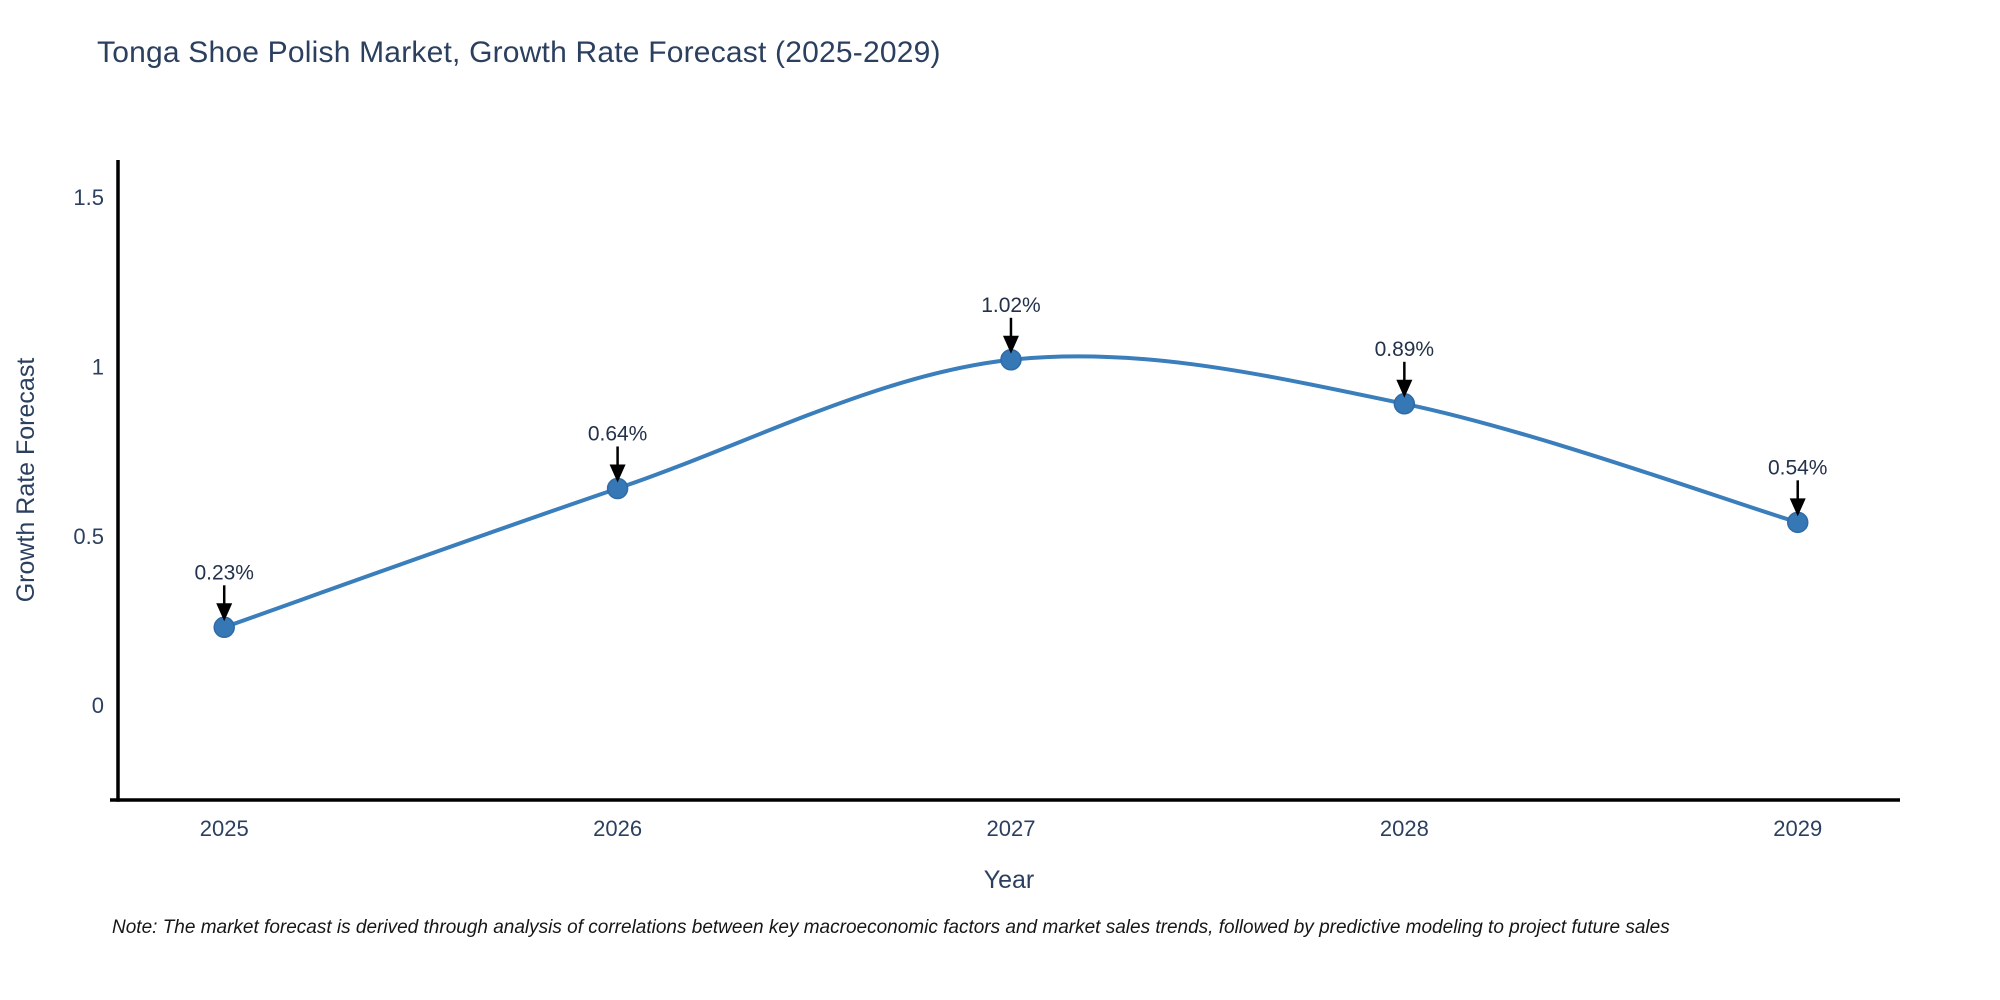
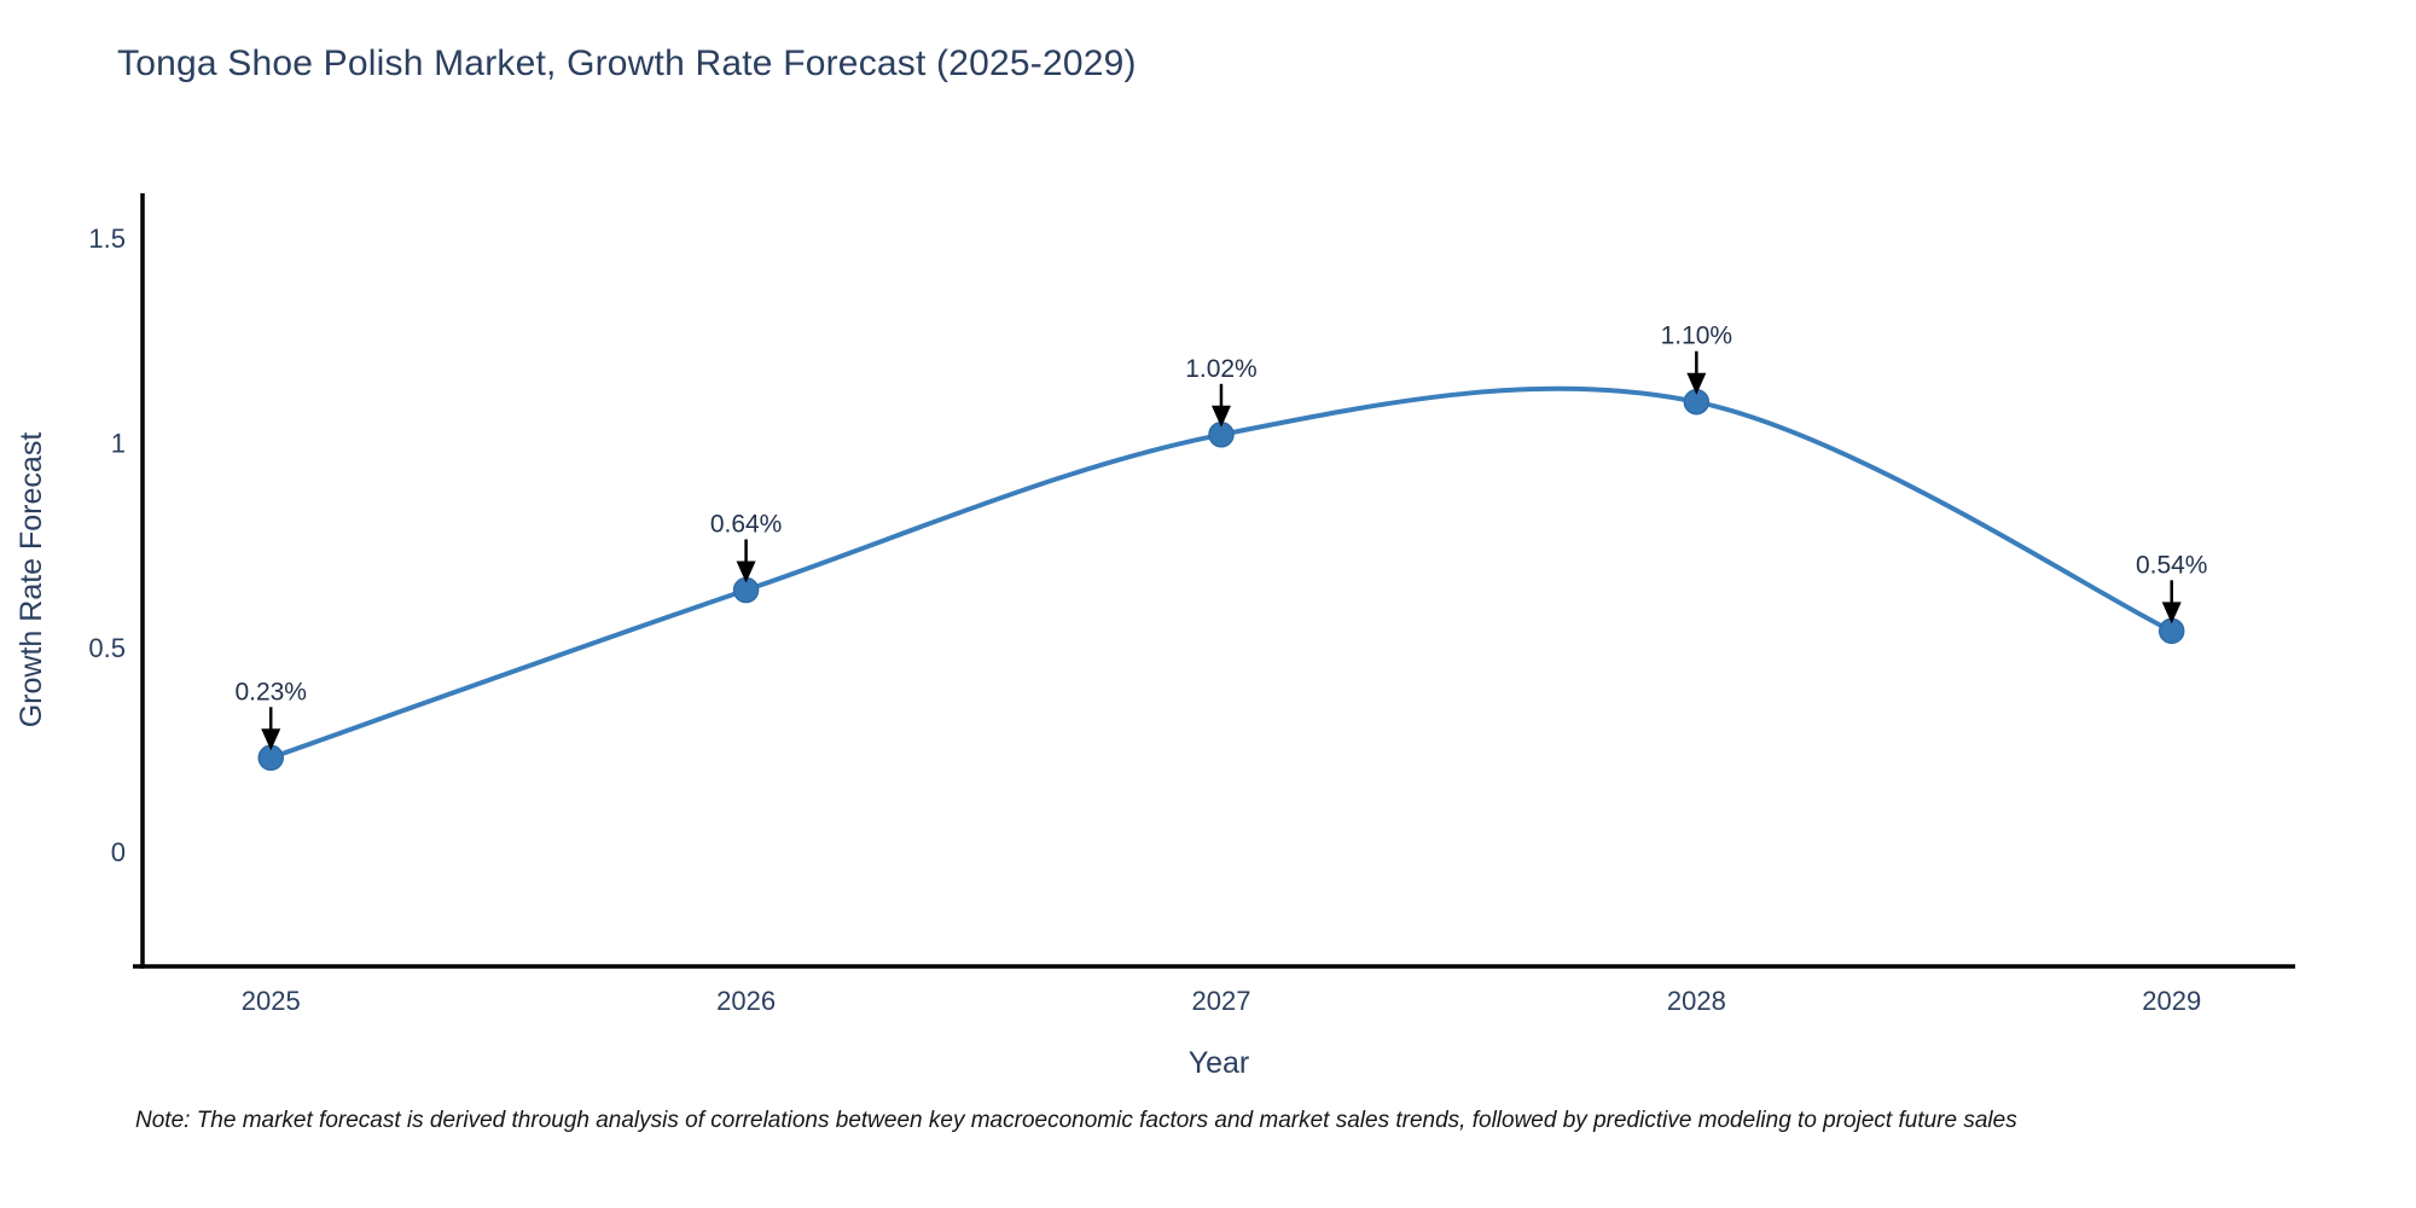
2028: 0.89% -> 1.10%
